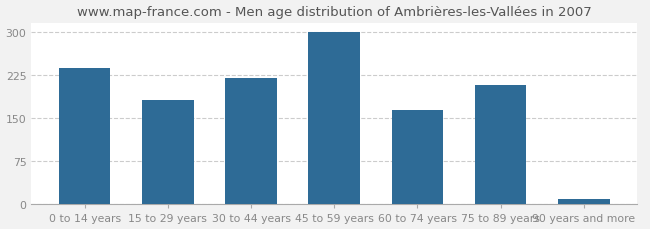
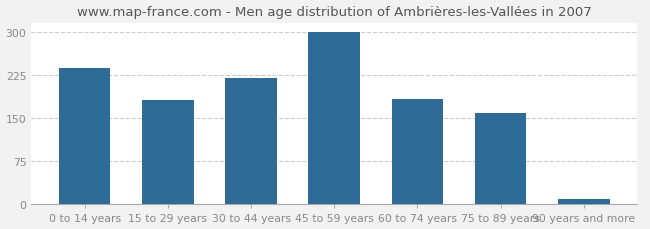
60 to 74 years: 164 -> 183
75 to 89 years: 208 -> 158
